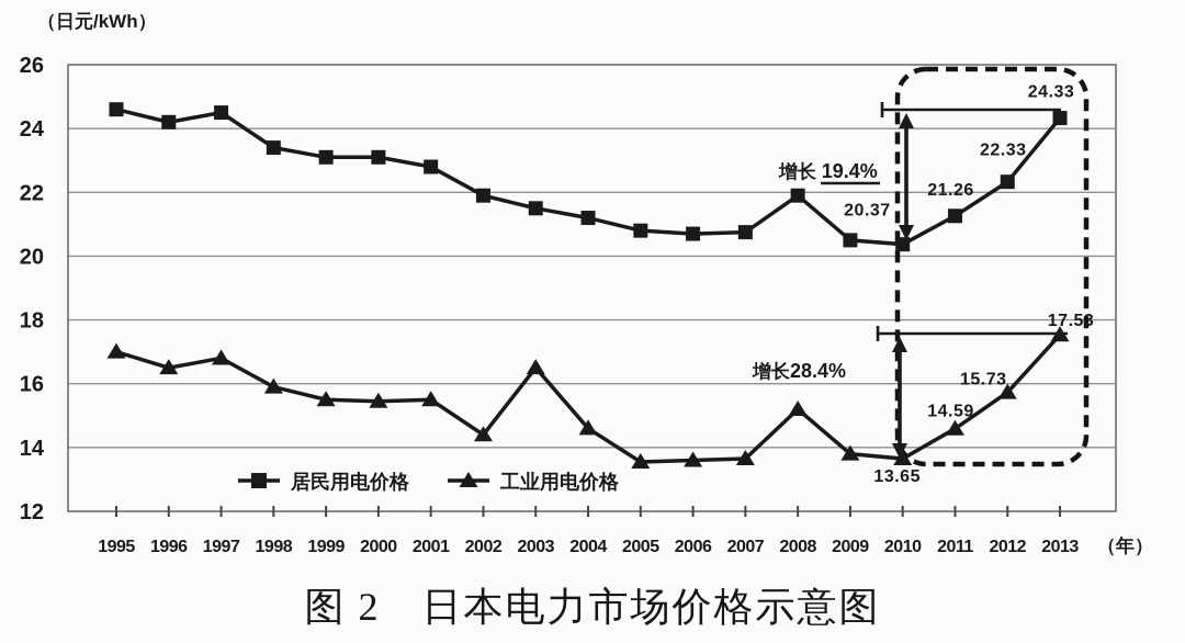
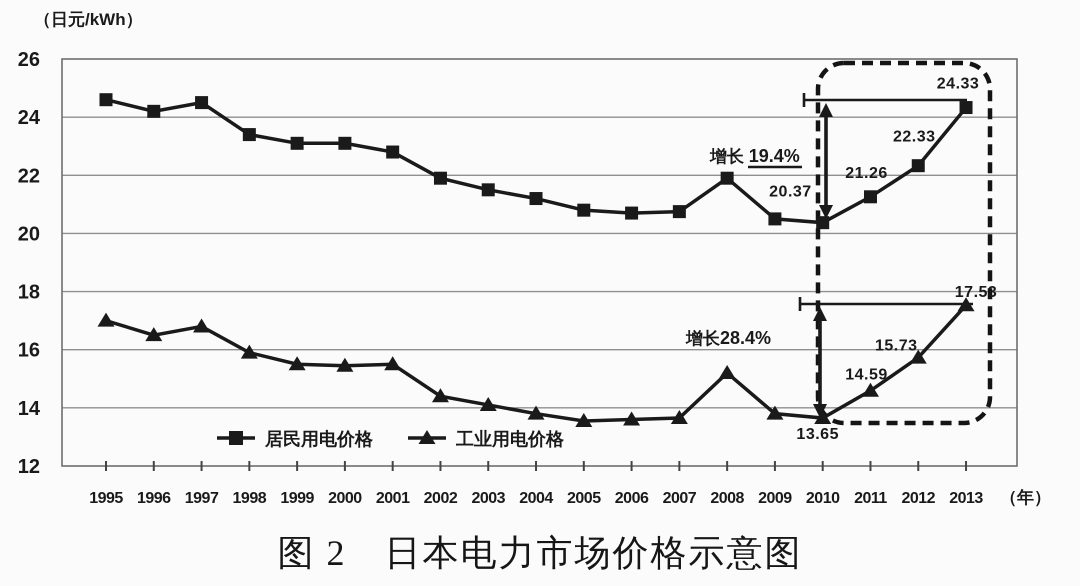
工业用电价格/2003: 16.5 -> 14.1
工业用电价格/2004: 14.6 -> 13.8
